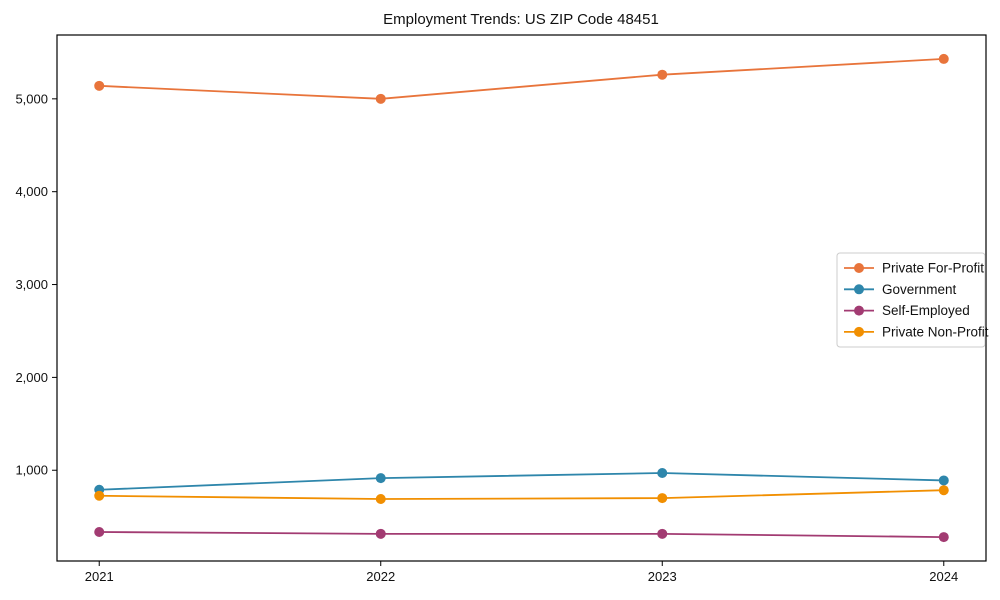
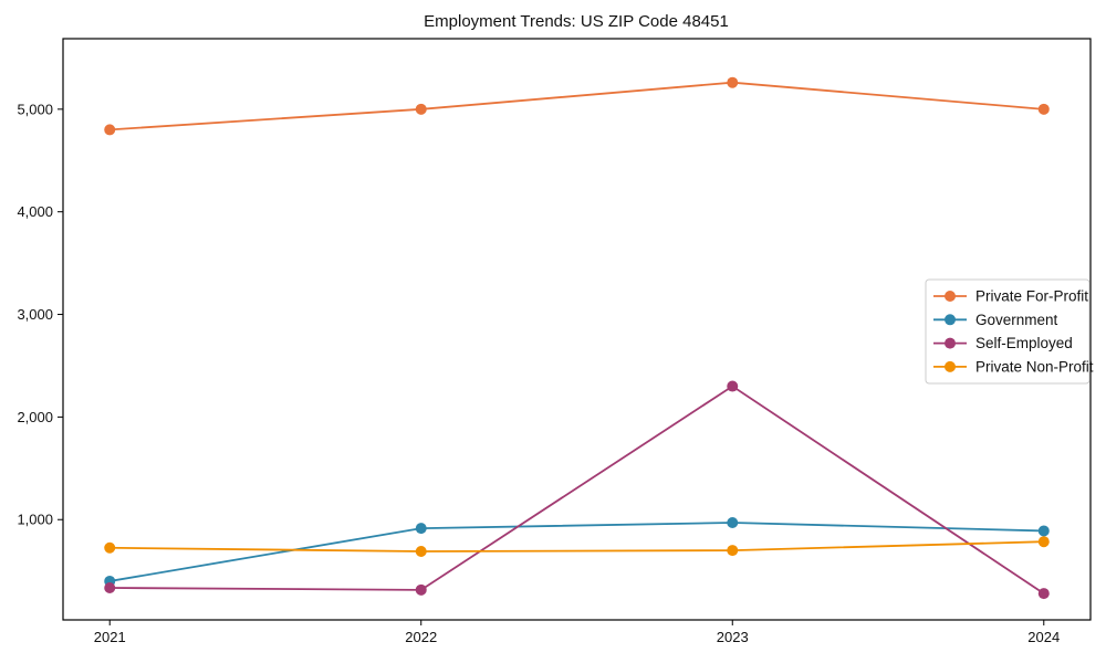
Private For-Profit/2021: 5100 -> 4800
Government/2021: 800 -> 400
Self-Employed/2023: 300 -> 2300
Private For-Profit/2024: 5400 -> 5000
